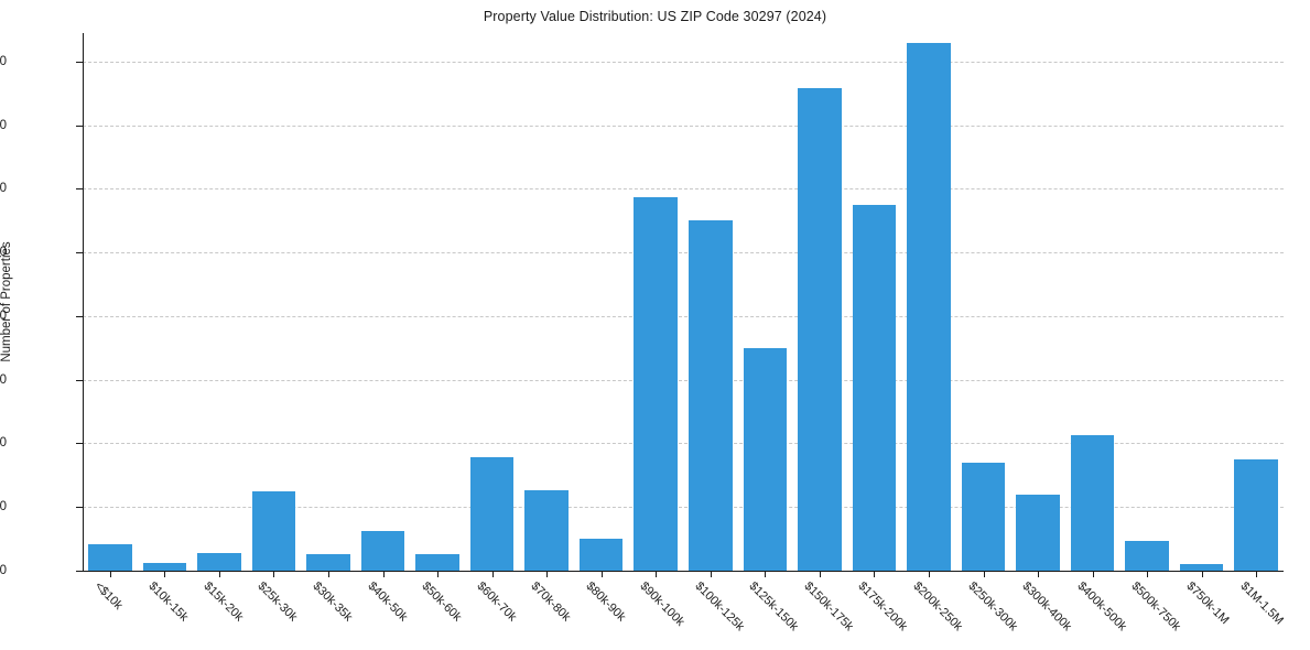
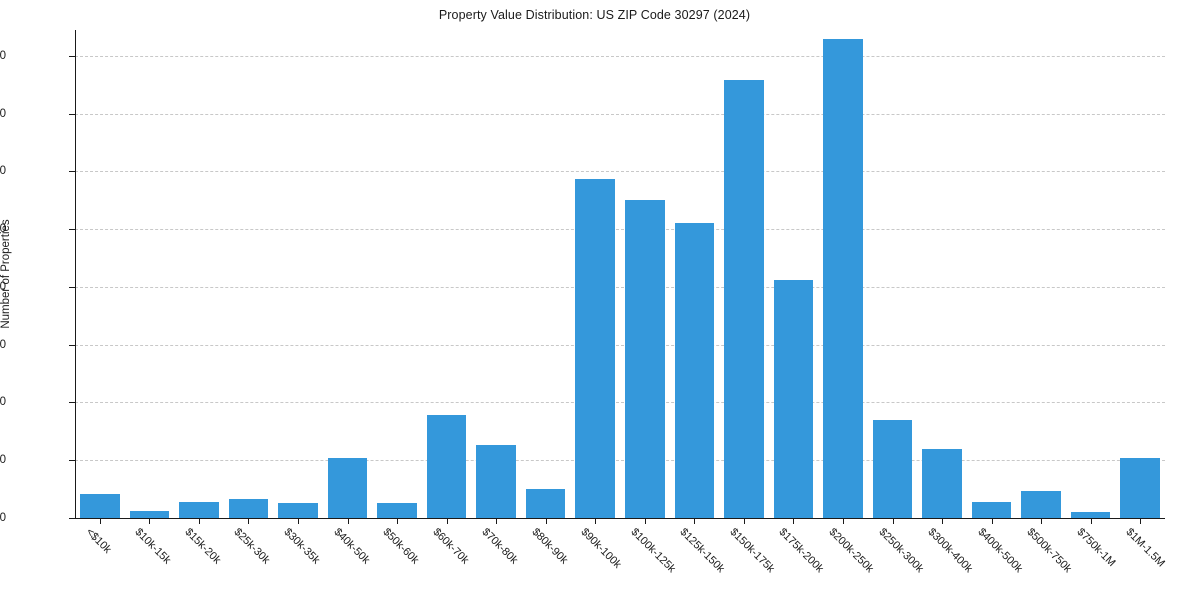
$25k-30k: 100 -> 30
$40k-50k: 50 -> 80
$125k-150k: 280 -> 410
$175k-200k: 460 -> 330
$400k-500k: 170 -> 20
$1M-1.5M: 140 -> 80
